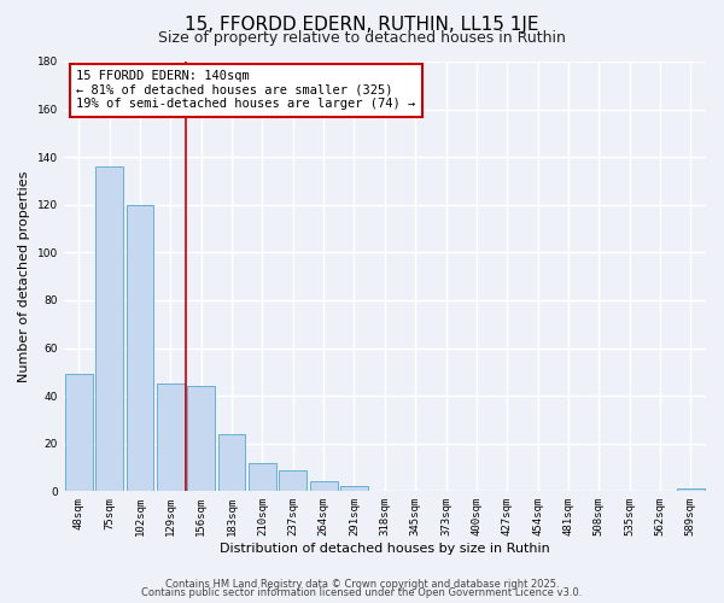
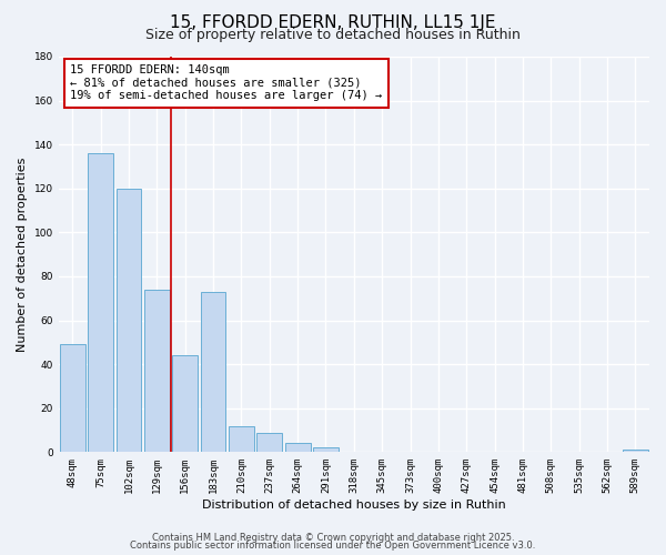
129sqm: 45 -> 74
183sqm: 24 -> 73
